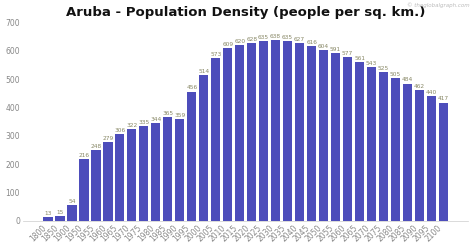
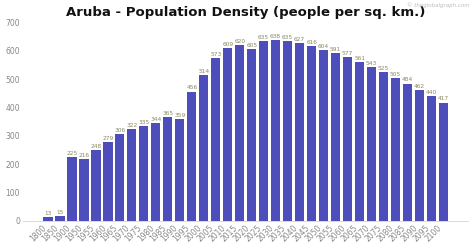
1900: 54 -> 225
2020: 628 -> 605
